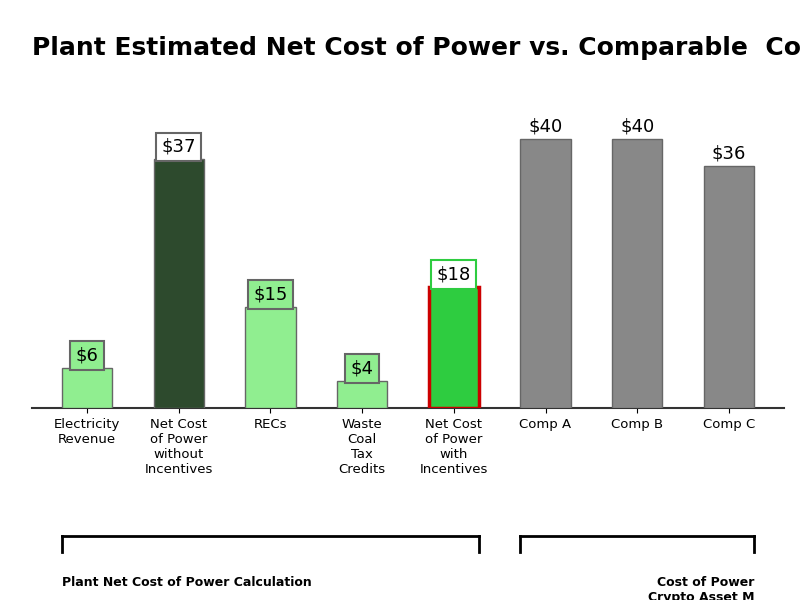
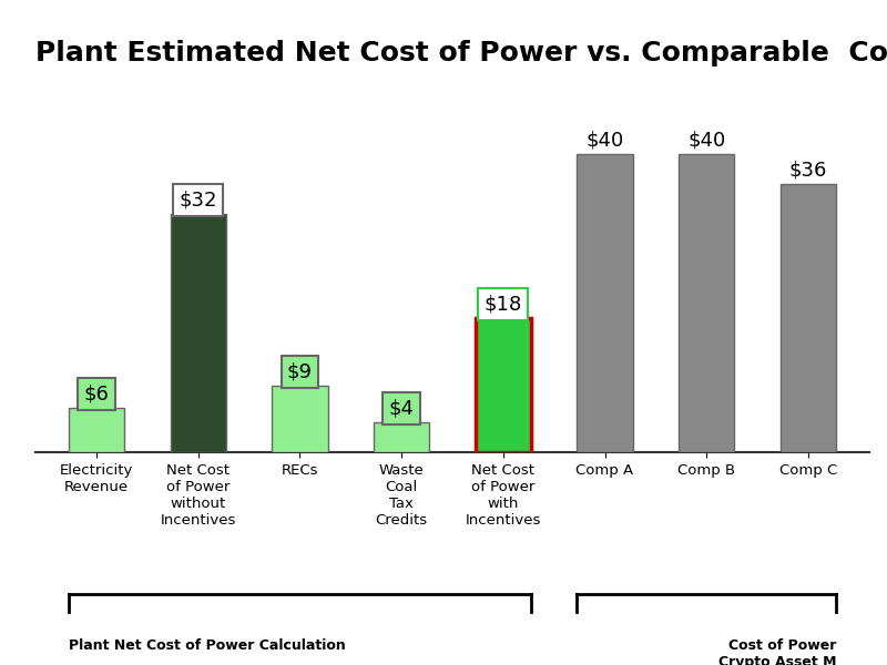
Net Cost of Power without Incentives: $37 -> $32
RECs: $15 -> $9
